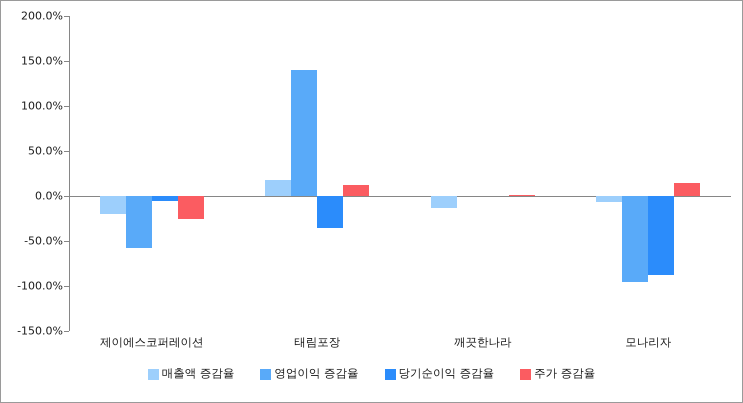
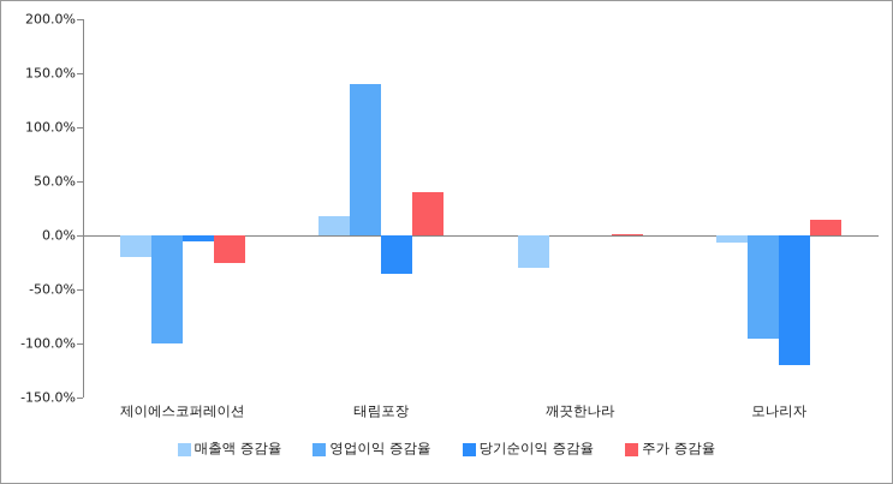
영업이익 증감율/제이에스코퍼레이션: -60% -> -100%
주가 증감율/태림포장: 10% -> 40%
매출액 증감율/깨끗한나라: -10% -> -30%
당기순이익 증감율/모나리자: -90% -> -120%
